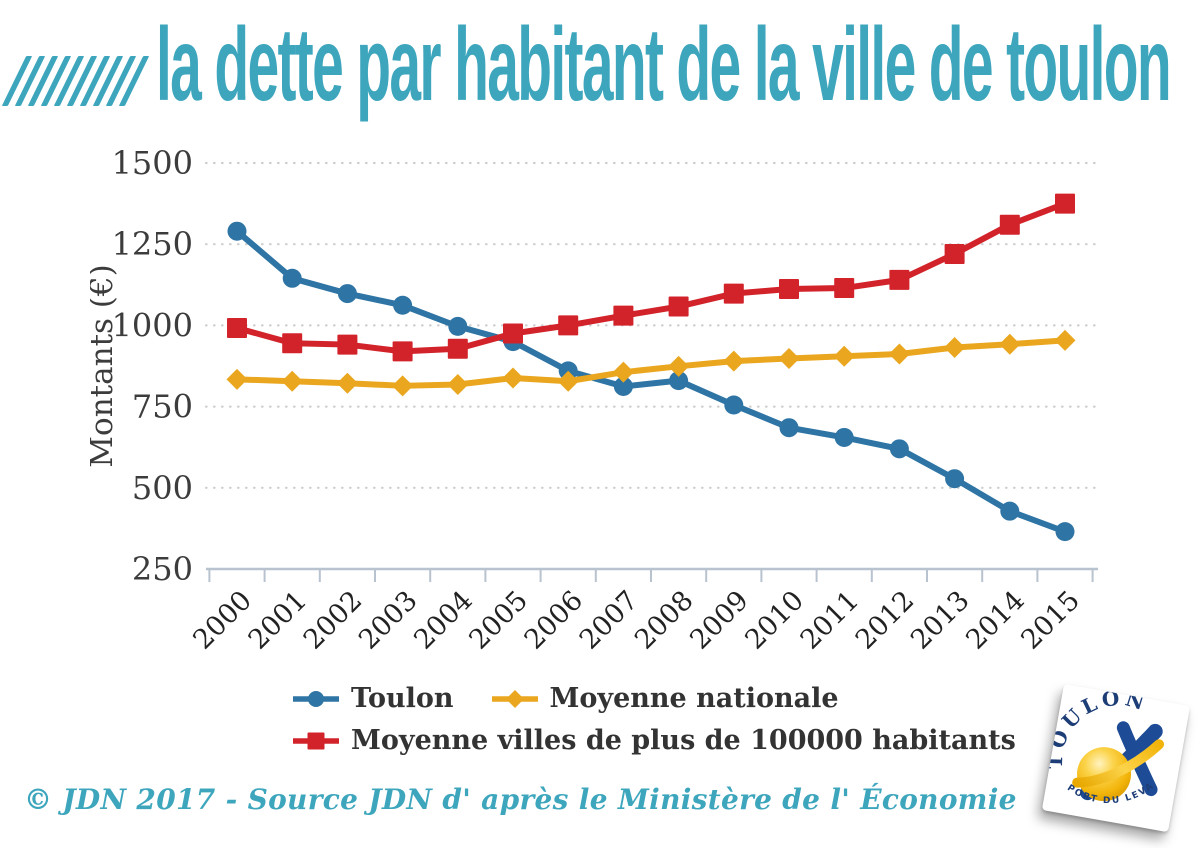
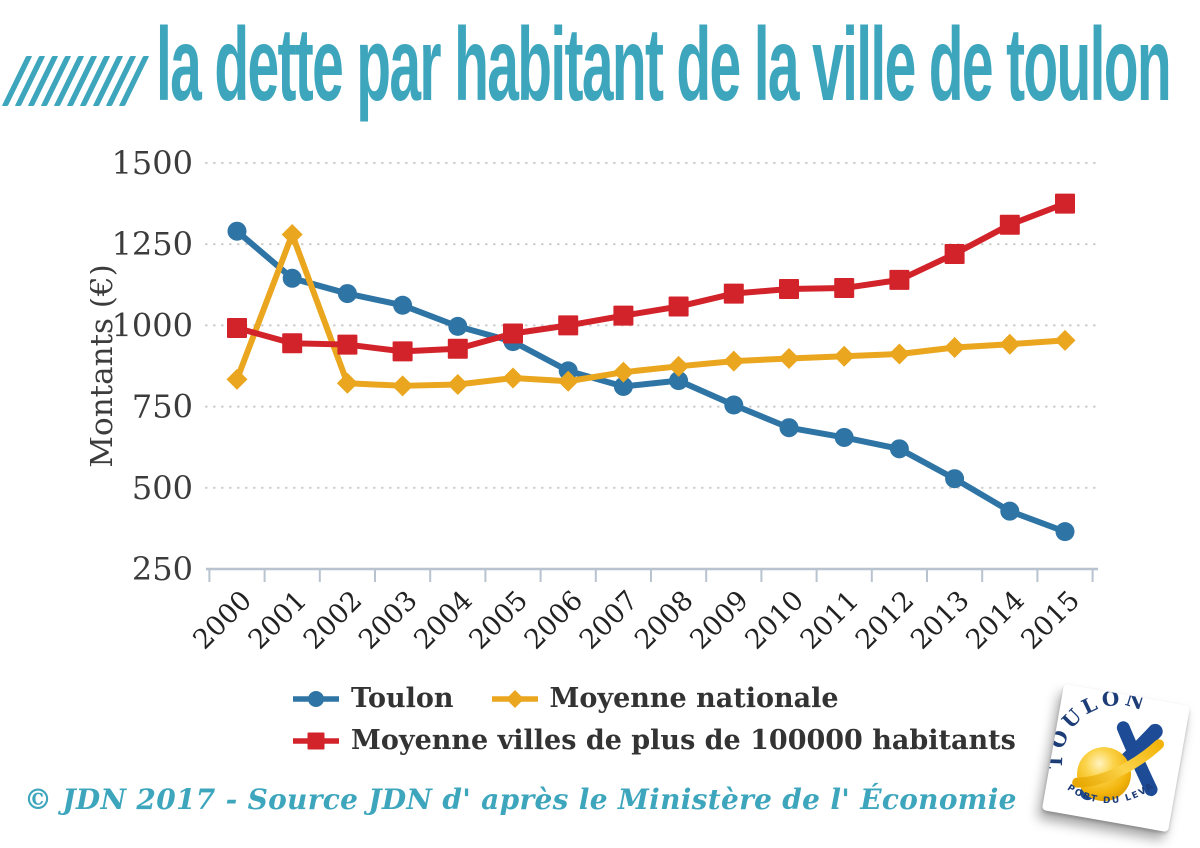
Moyenne nationale/2001: 830 -> 1280
